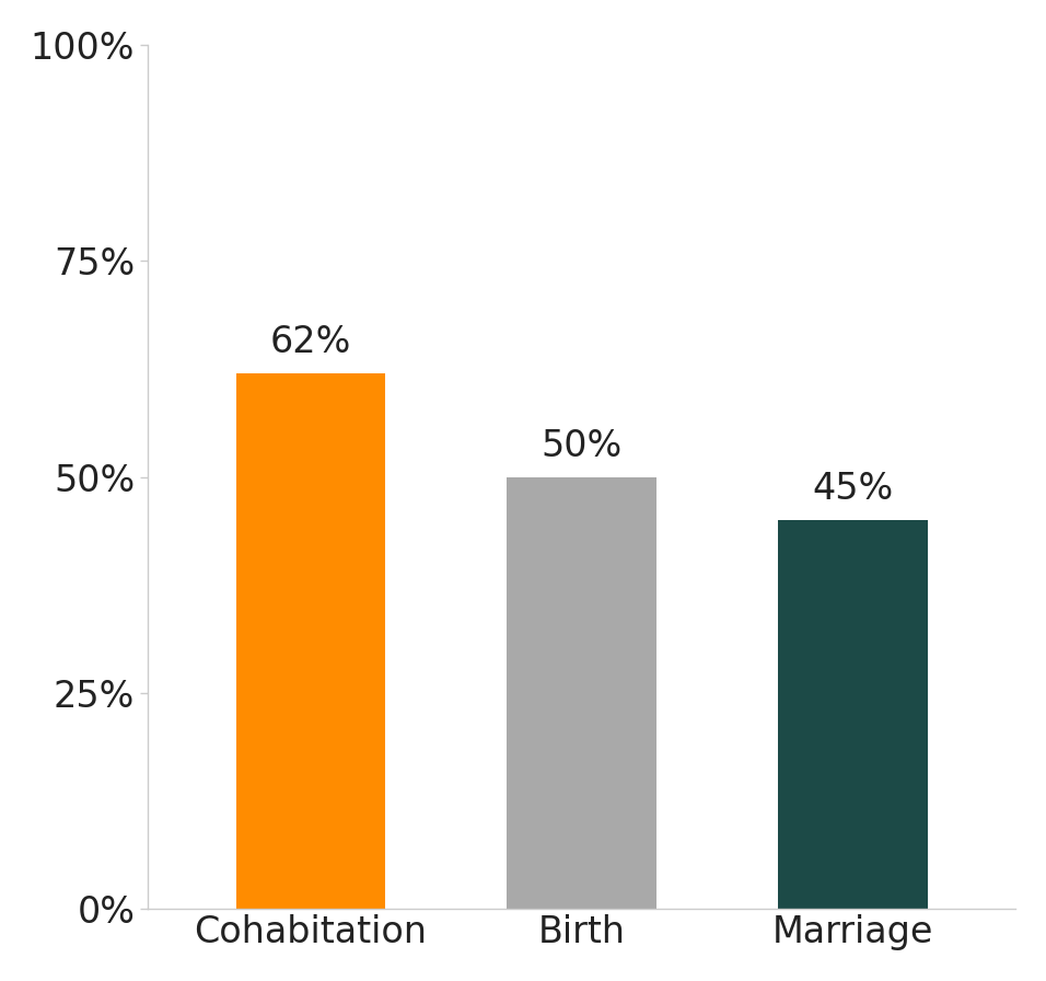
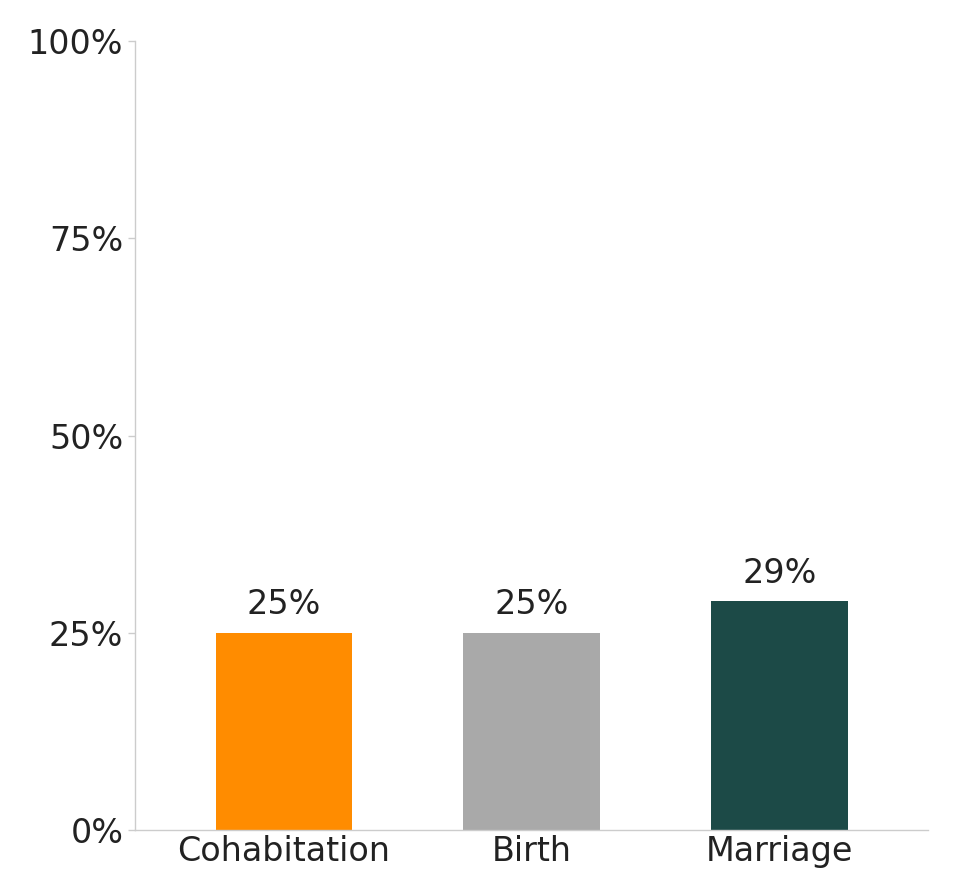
Cohabitation: 62% -> 25%
Birth: 50% -> 25%
Marriage: 45% -> 29%
